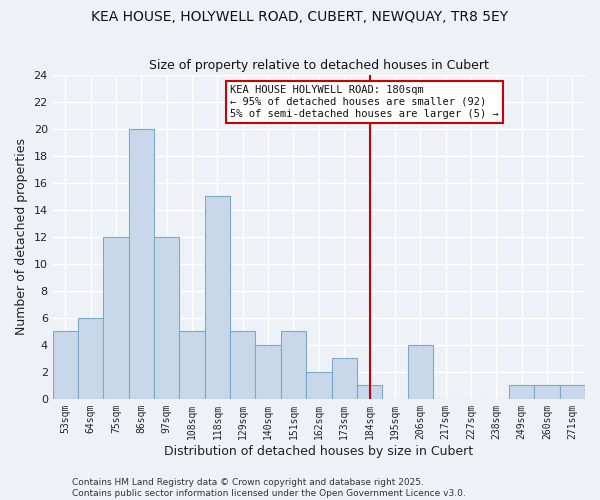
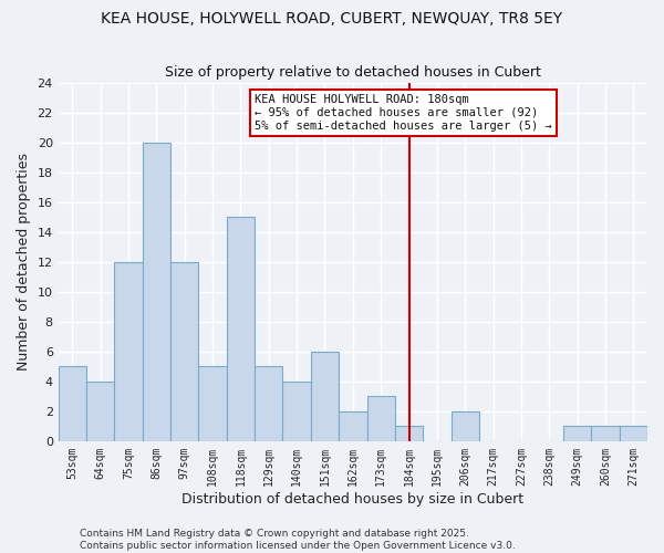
64sqm: 6 -> 4
151sqm: 5 -> 6
206sqm: 4 -> 2
